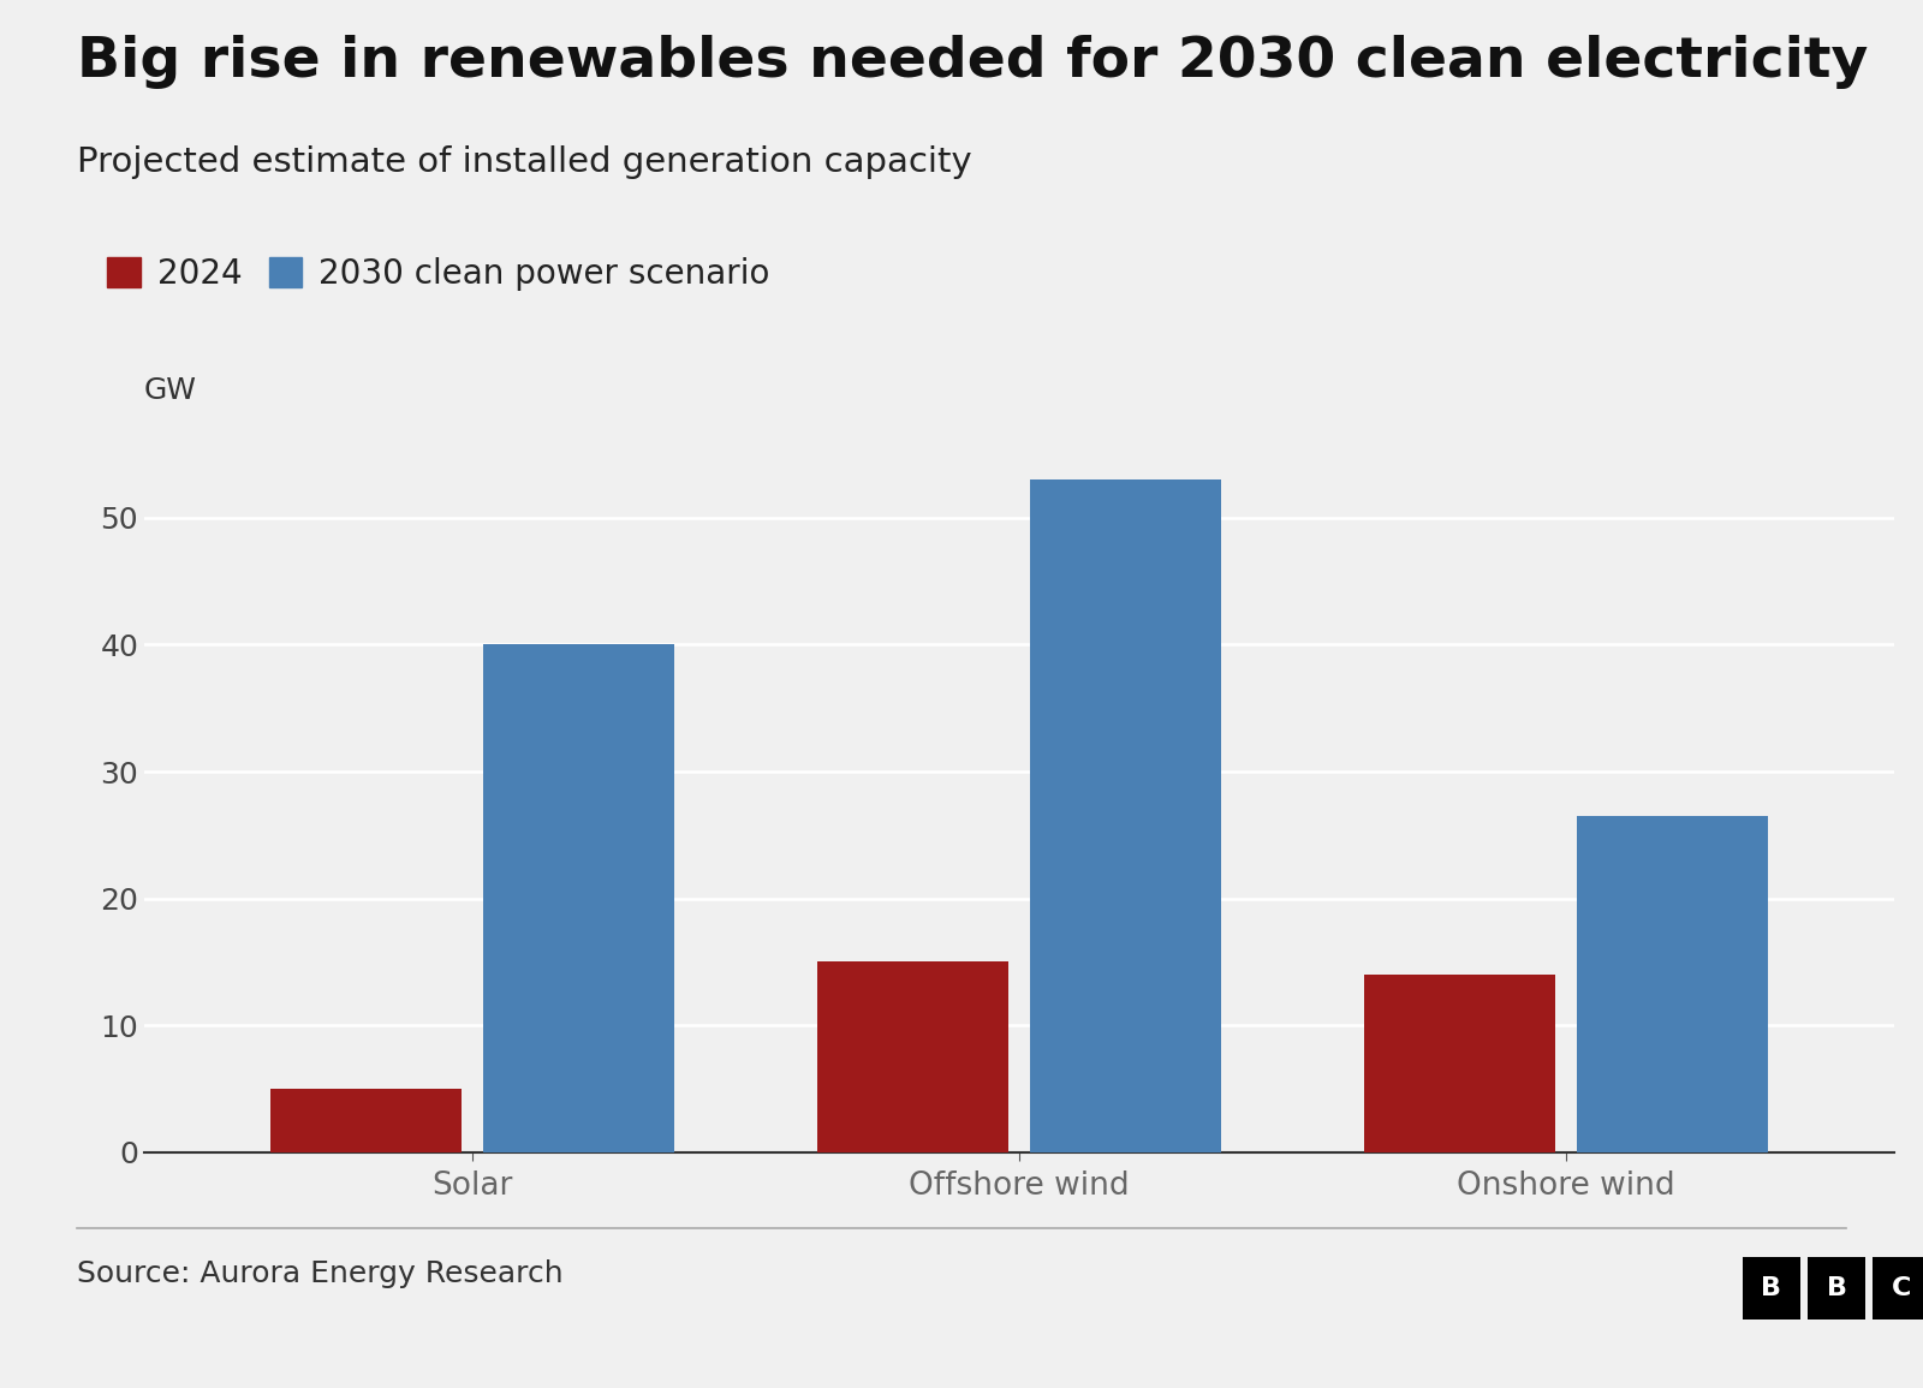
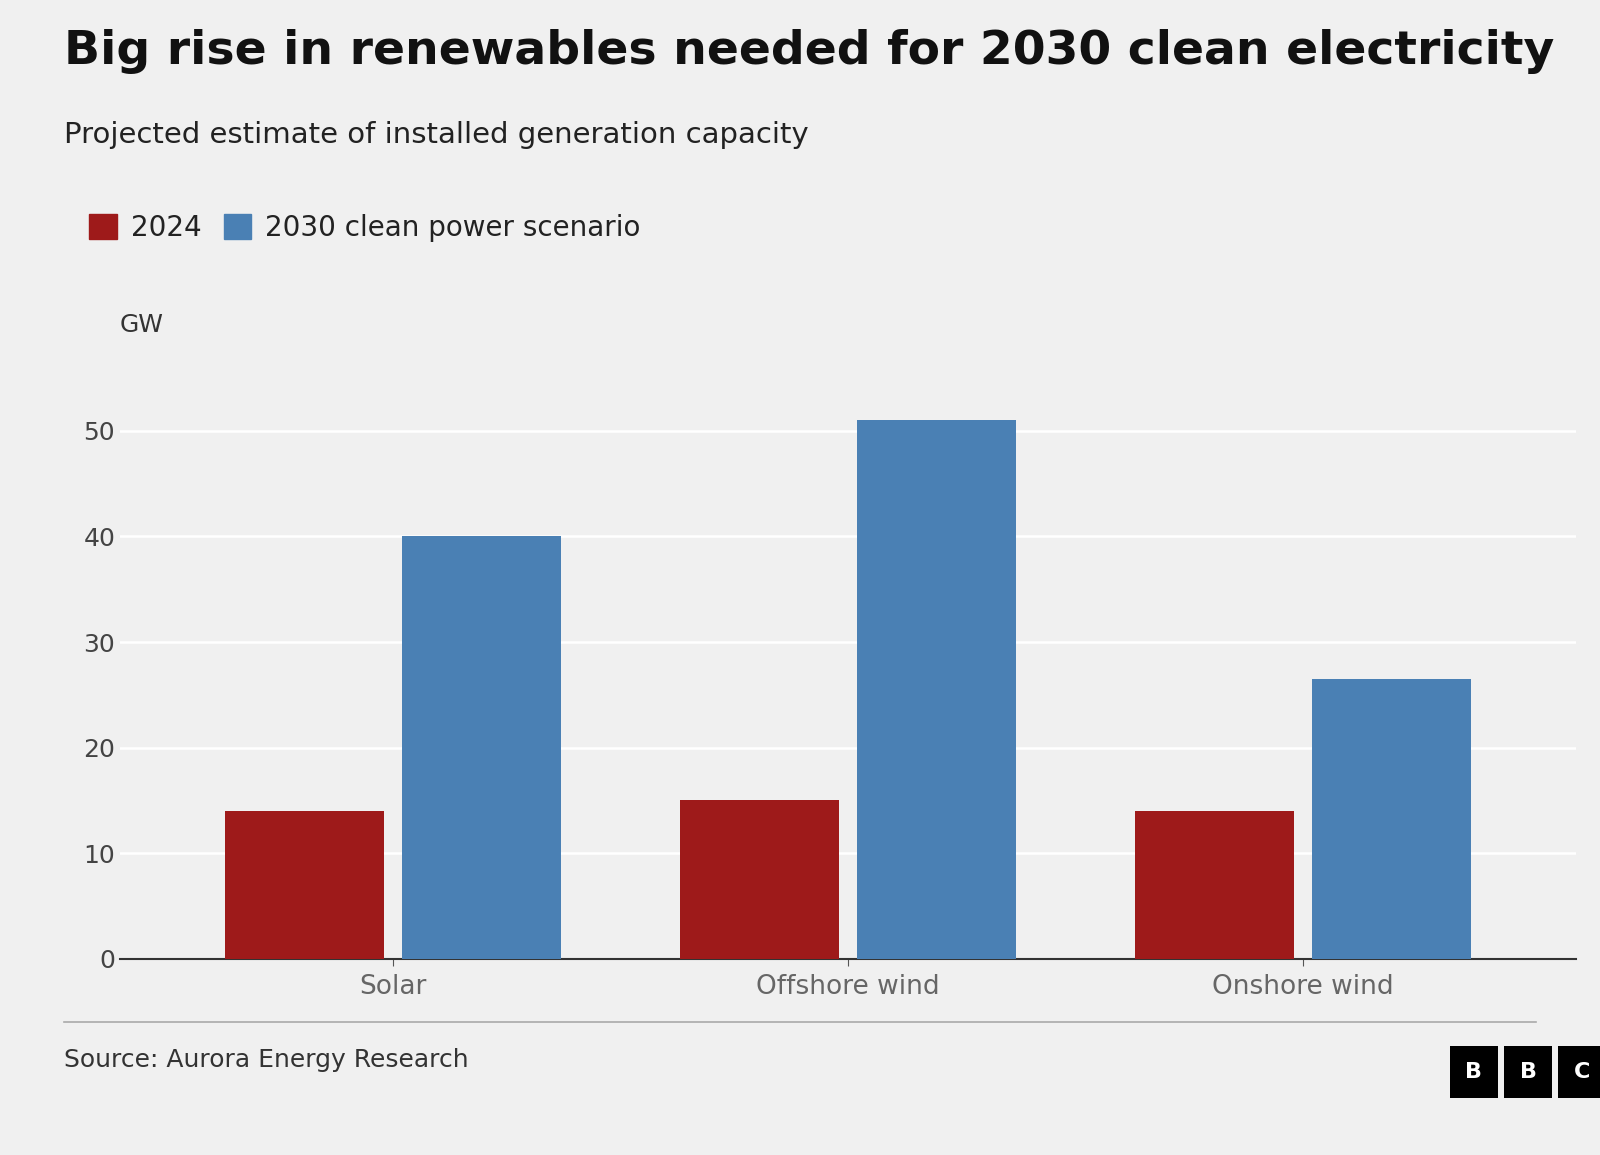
2024/Solar: 5 -> 14
2030 clean power scenario/Offshore wind: 53.0 -> 51.0
